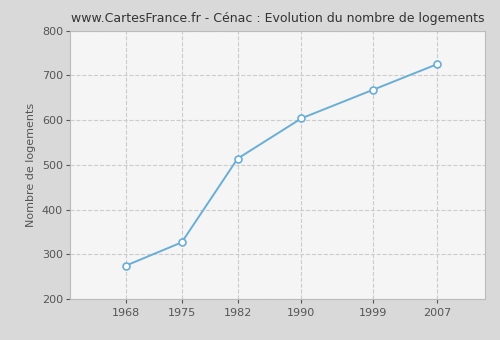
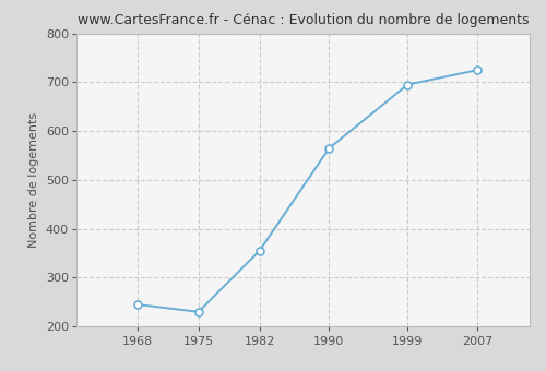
1968: 275 -> 245
1975: 327 -> 230
1982: 514 -> 355
1990: 604 -> 565
1999: 668 -> 695
